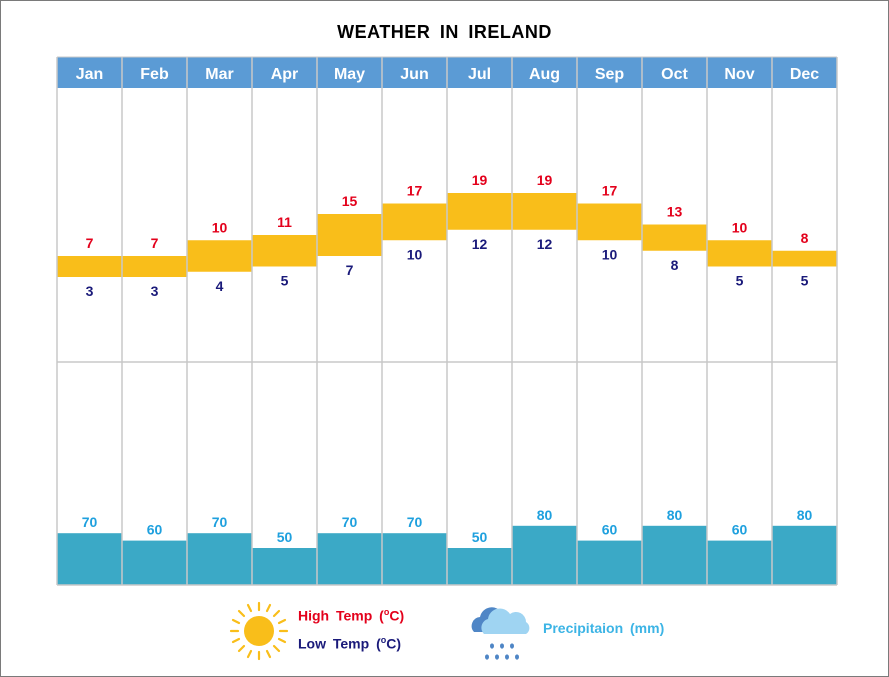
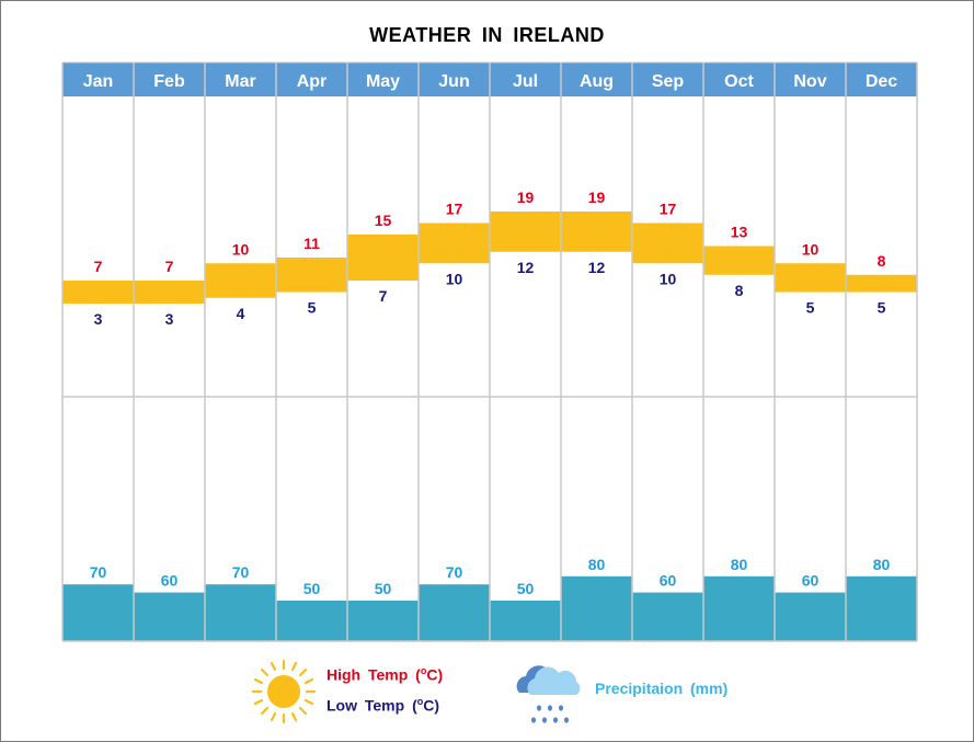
Precipitaion (mm)/May: 70 -> 50
